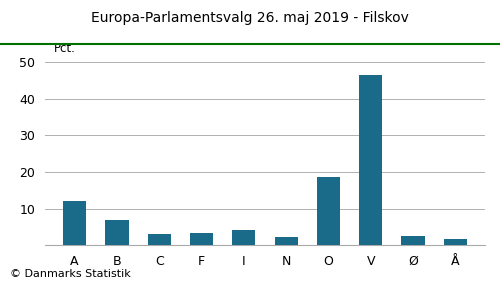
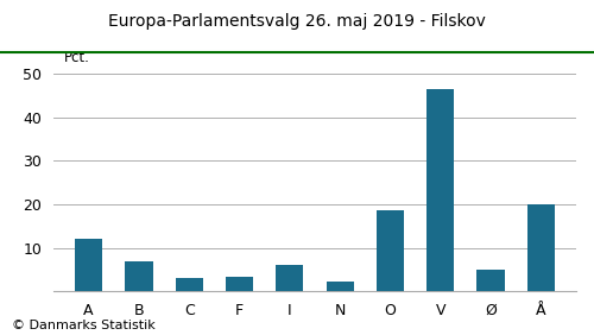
I: 4.3 -> 6.0
Ø: 2.6 -> 5.0
Å: 1.8 -> 20.0
